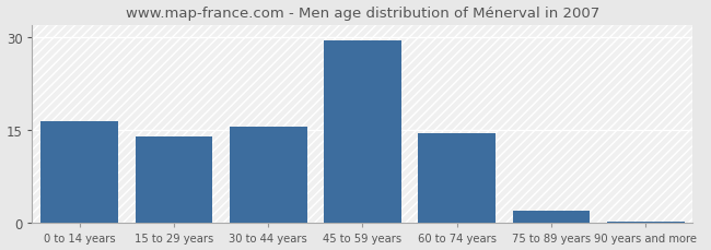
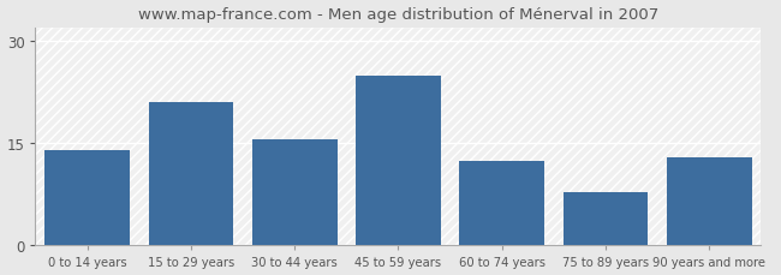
0 to 14 years: 16.5 -> 14.0
15 to 29 years: 14.0 -> 21.0
45 to 59 years: 29.5 -> 25.0
60 to 74 years: 14.5 -> 12.4
75 to 89 years: 2.0 -> 7.8
90 years and more: 0.2 -> 13.0
